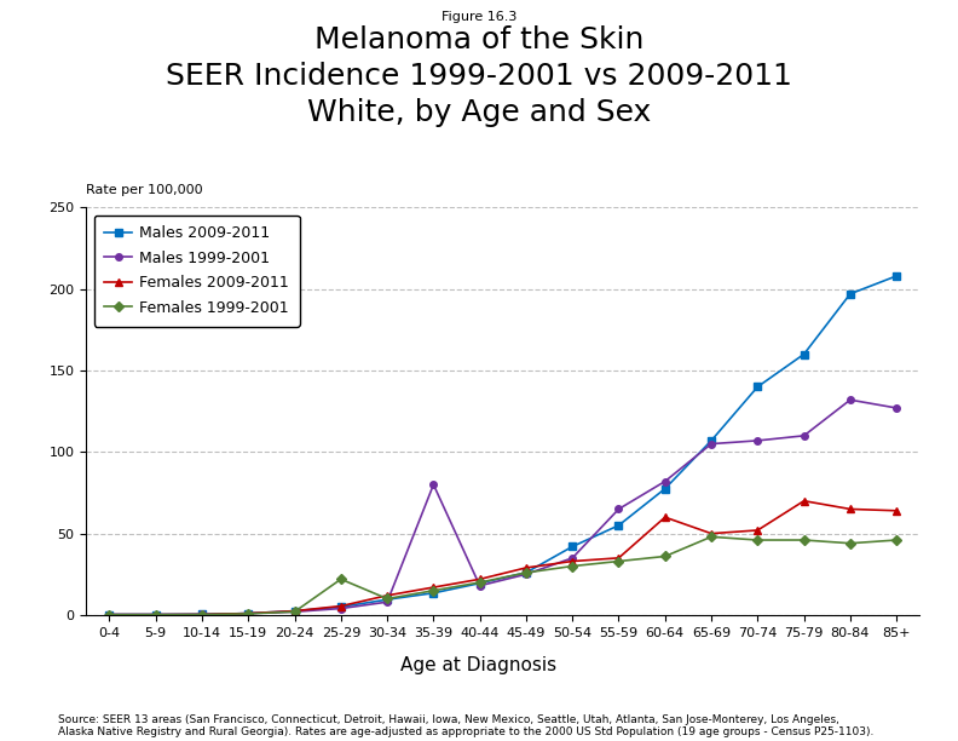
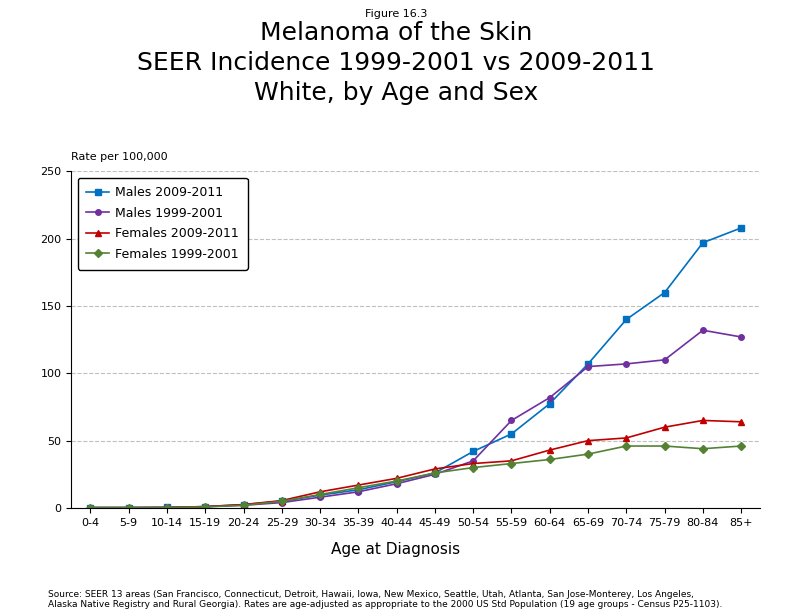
Females 1999-2001/25-29: 22 -> 5
Males 1999-2001/35-39: 80 -> 12
Females 2009-2011/60-64: 60 -> 43
Females 1999-2001/65-69: 48 -> 40
Females 2009-2011/75-79: 70 -> 60
